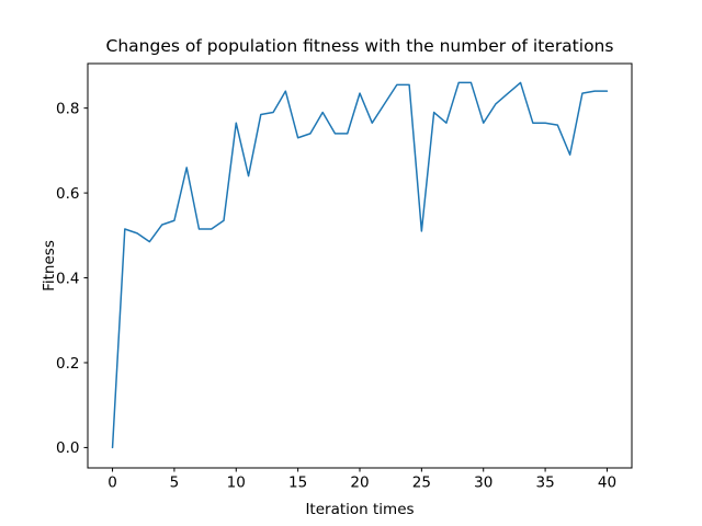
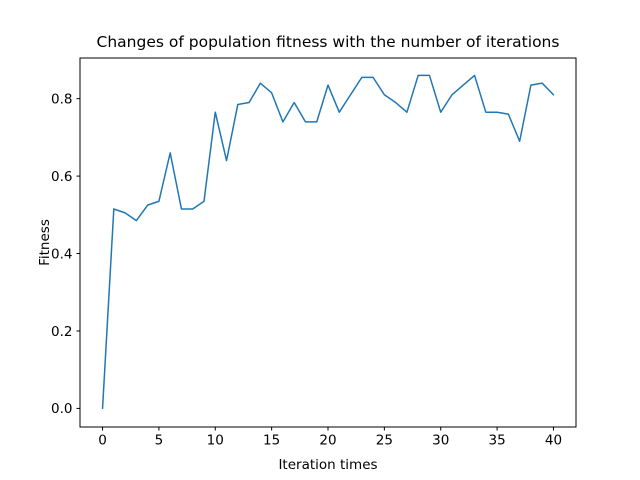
15: 0.73 -> 0.81
25: 0.51 -> 0.81
40: 0.84 -> 0.81
